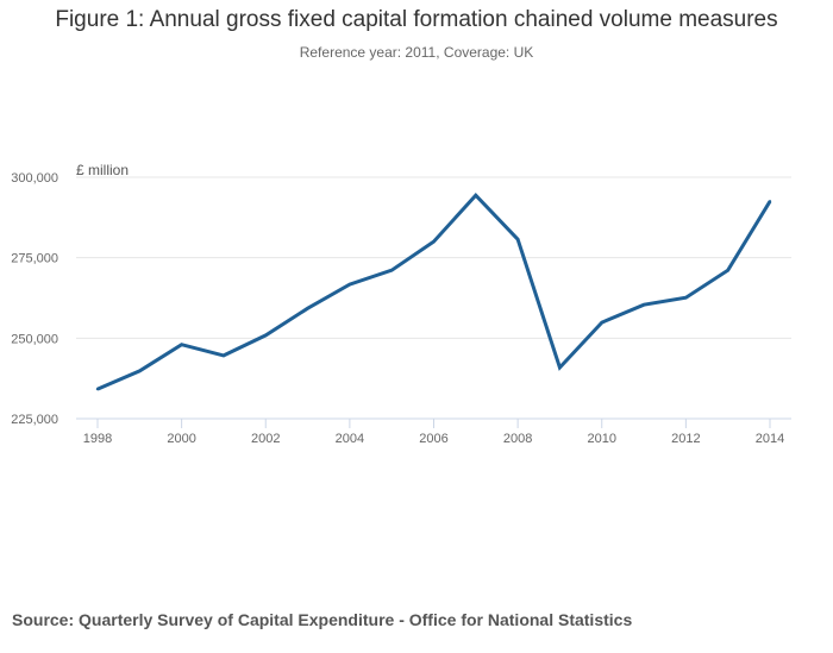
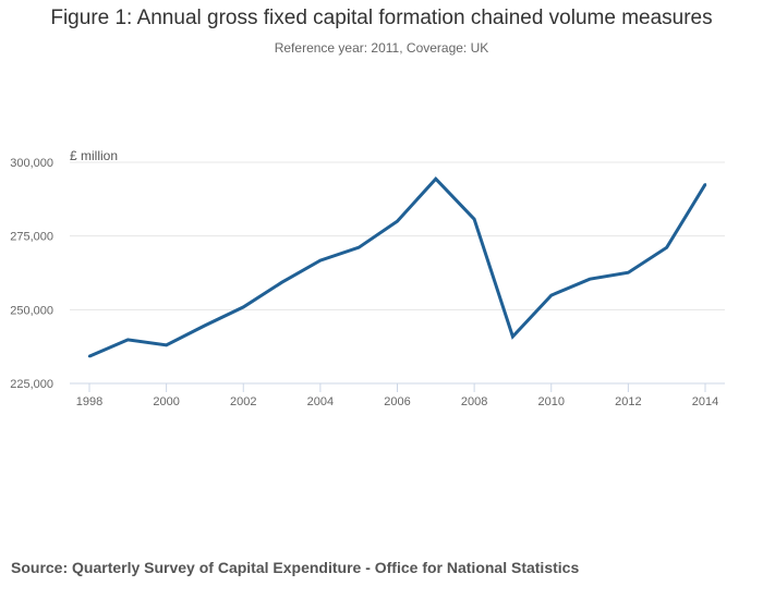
2000: 248000 -> 238000
